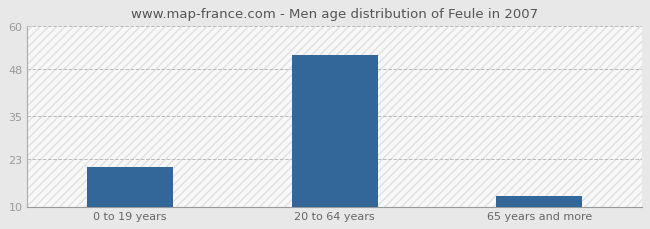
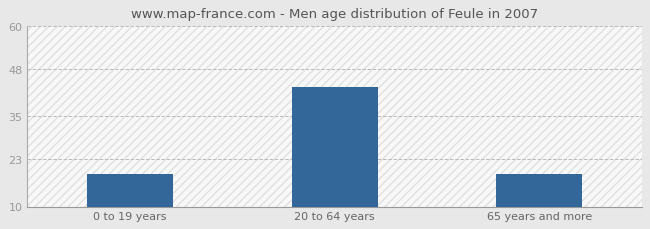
0 to 19 years: 21 -> 19
20 to 64 years: 52 -> 43
65 years and more: 13 -> 19
